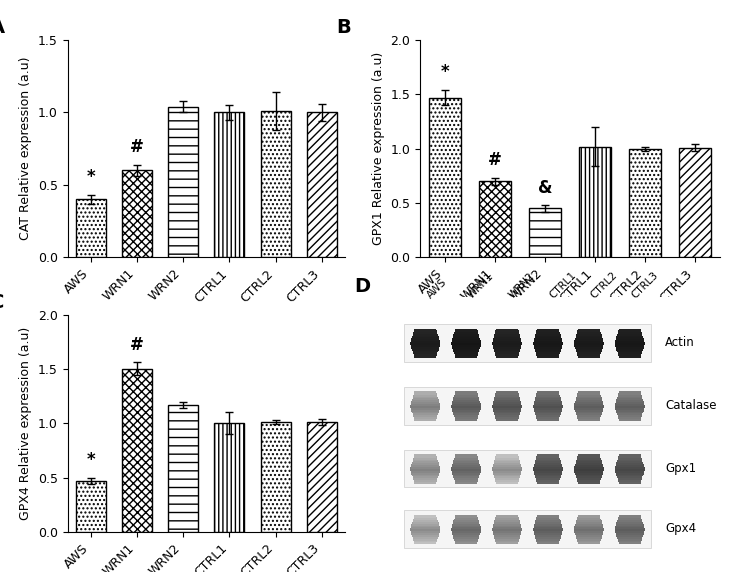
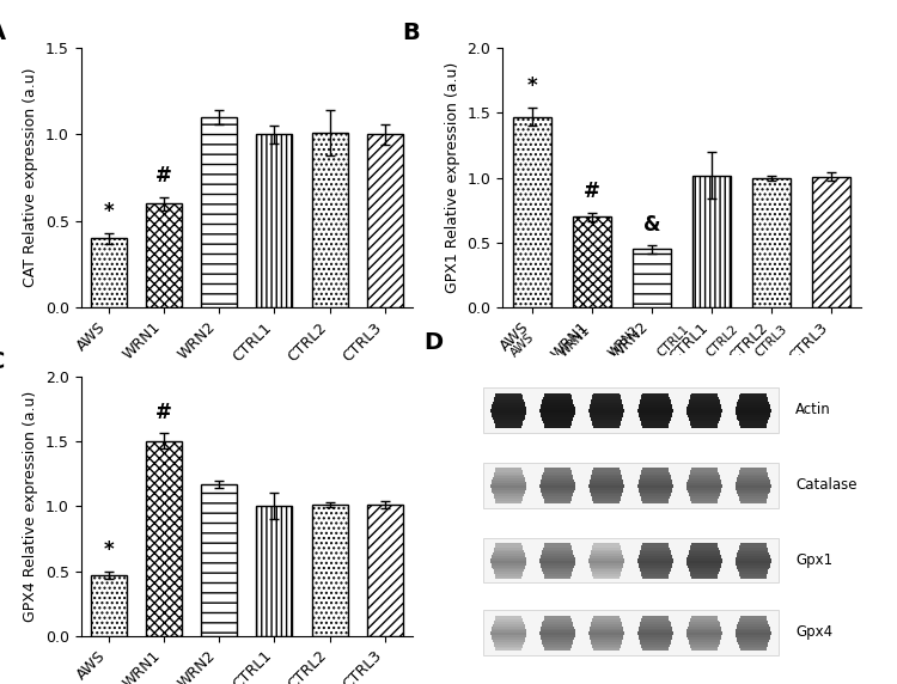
WRN2: 1.04 -> 1.10
